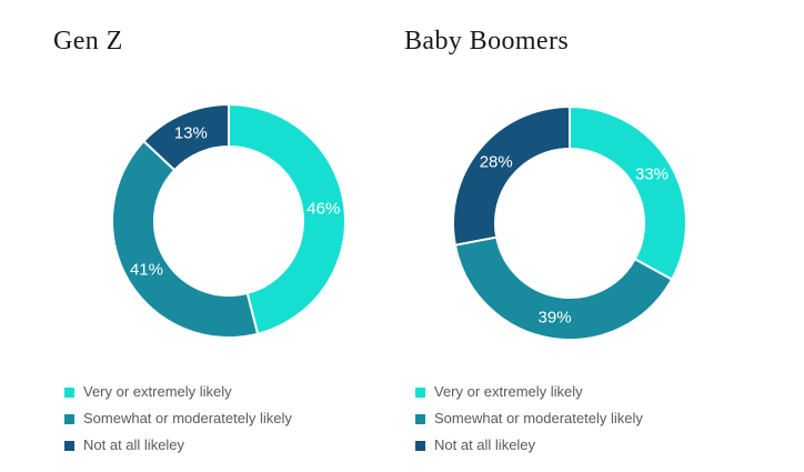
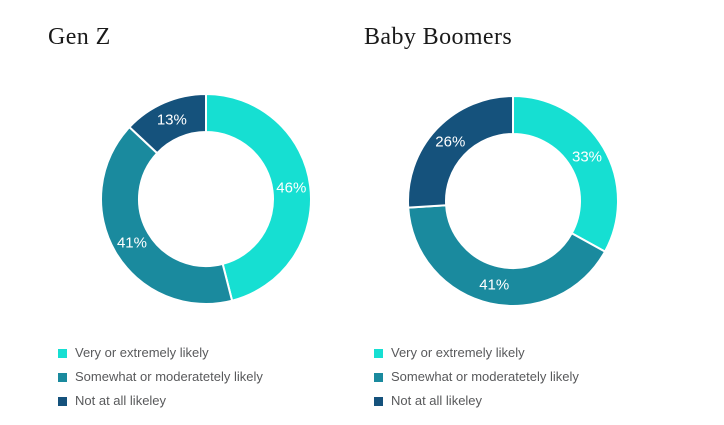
Baby Boomers/Somewhat or moderatetely likely: 39% -> 41%
Baby Boomers/Not at all likeley: 28% -> 26%
